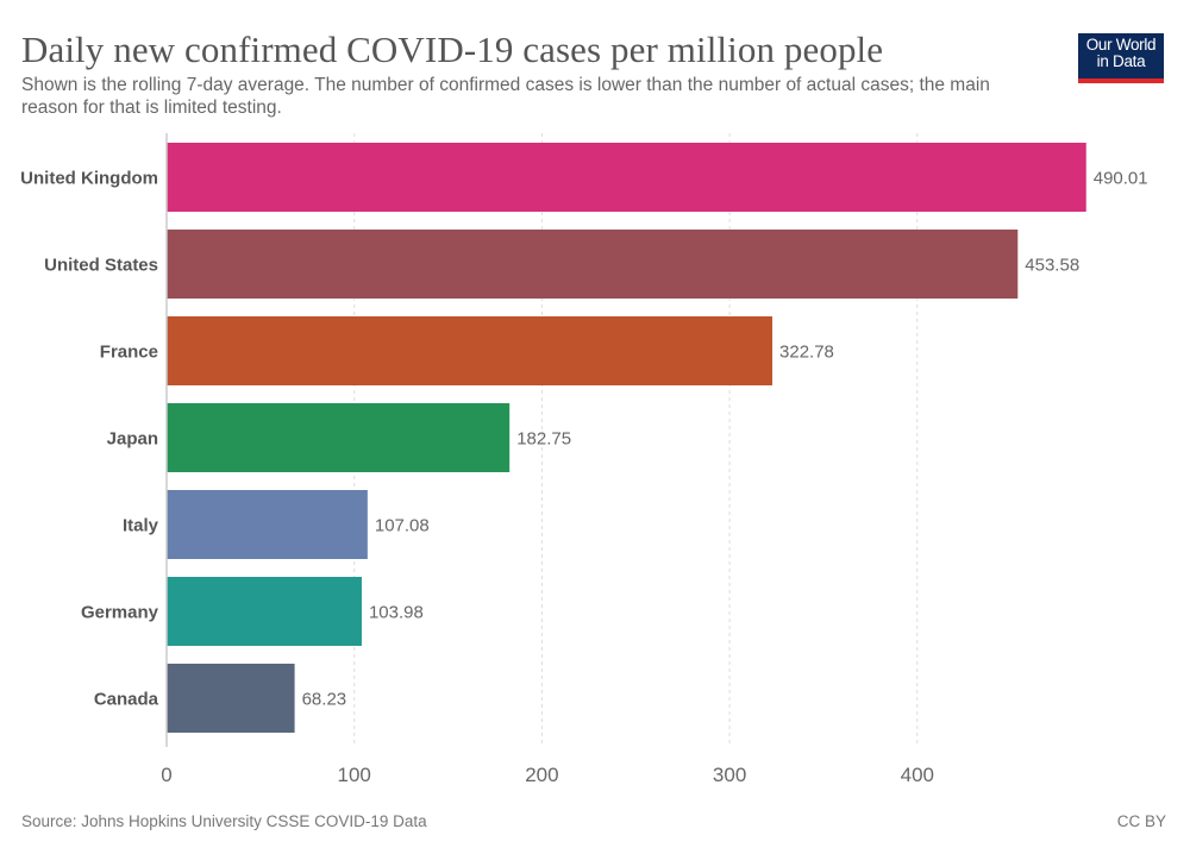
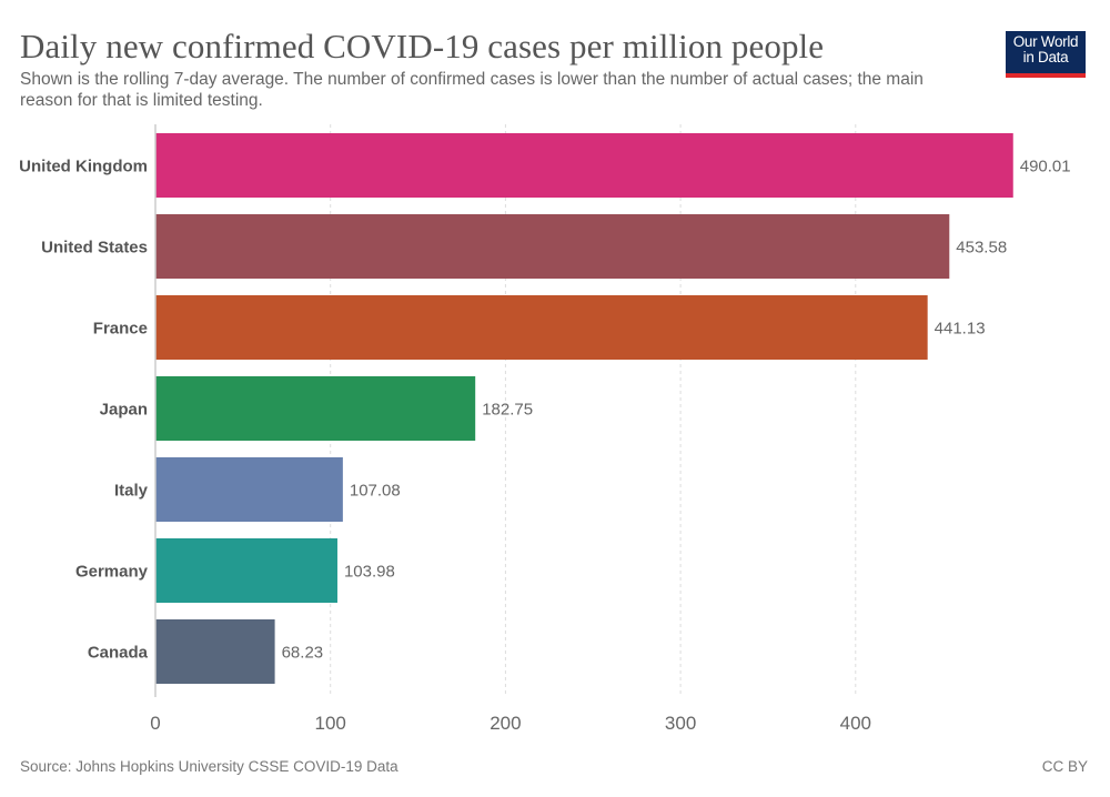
France: 322.78 -> 441.13
